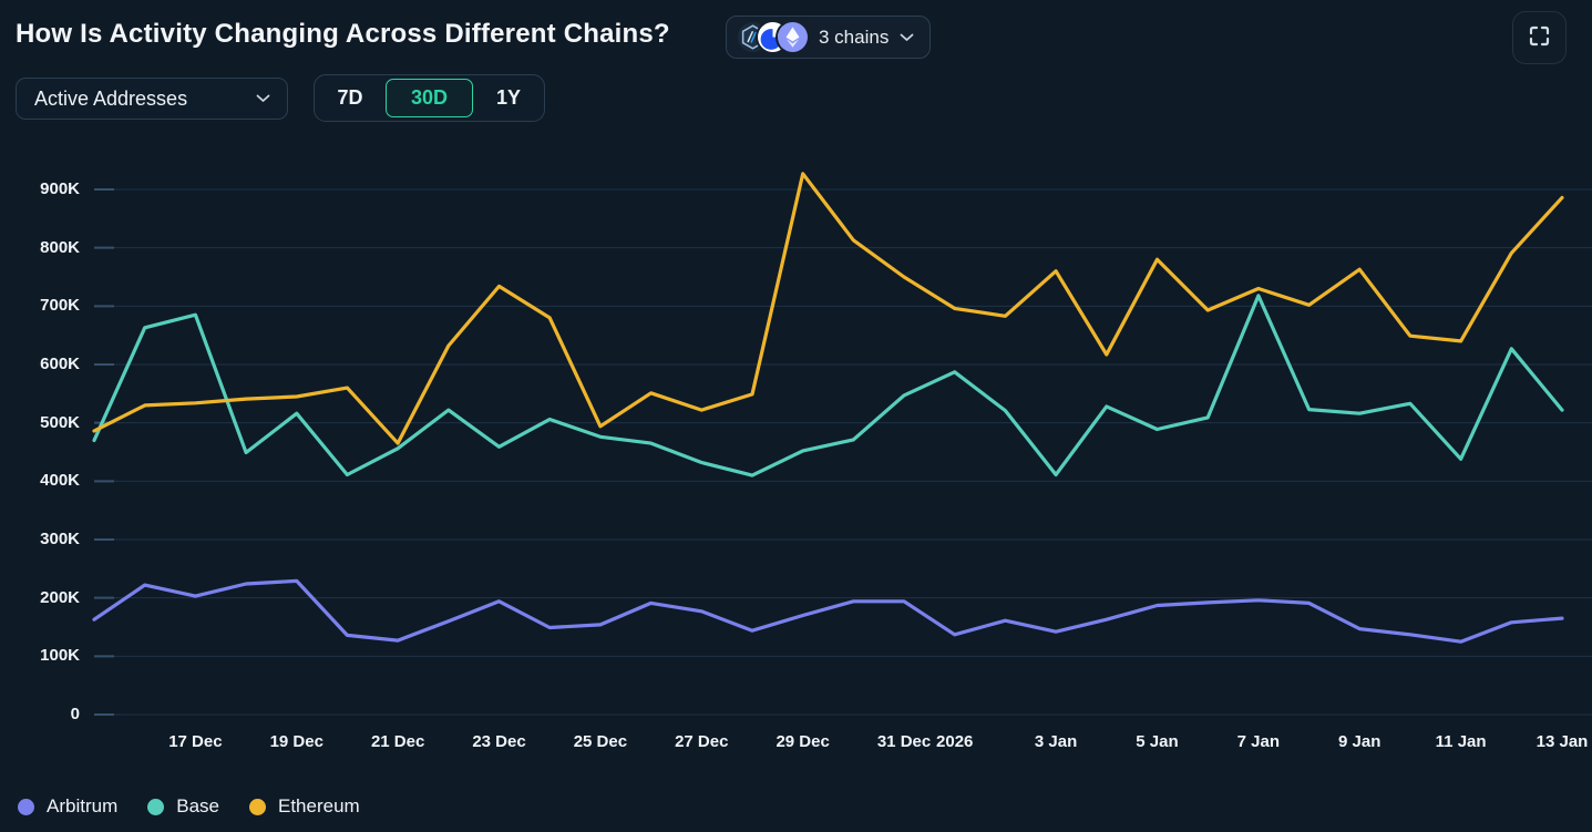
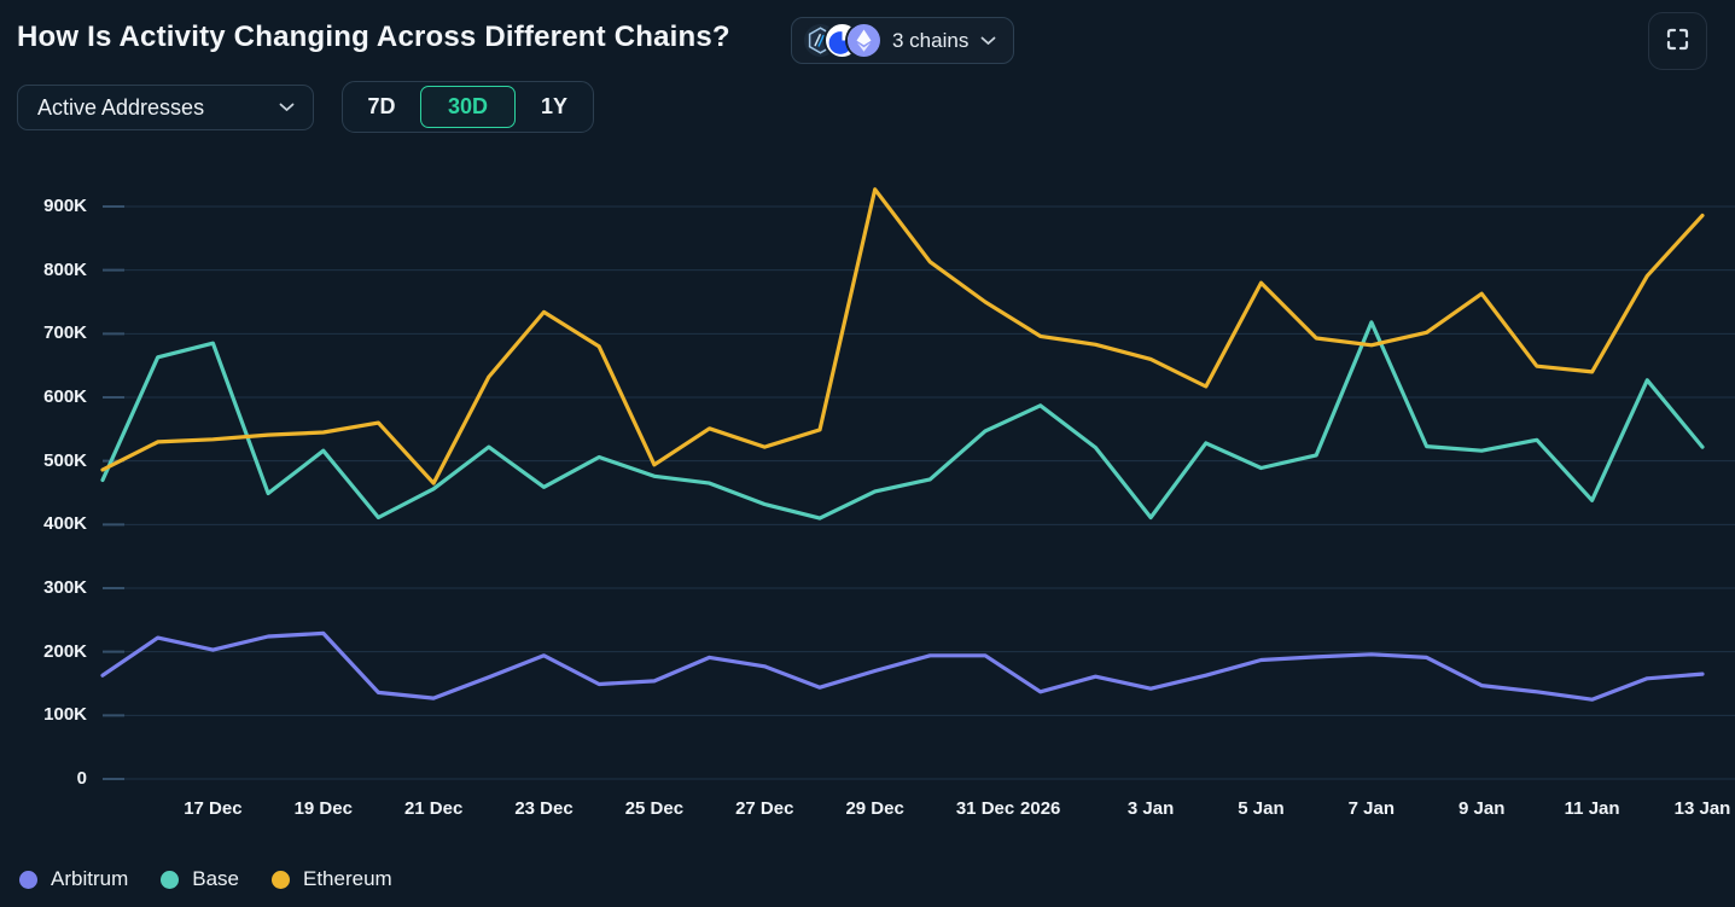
Ethereum/3 Jan: 760K -> 660K
Ethereum/7 Jan: 730K -> 680K
